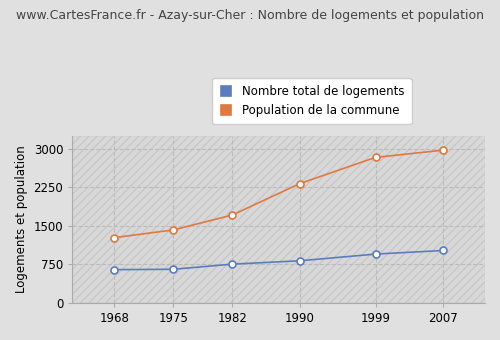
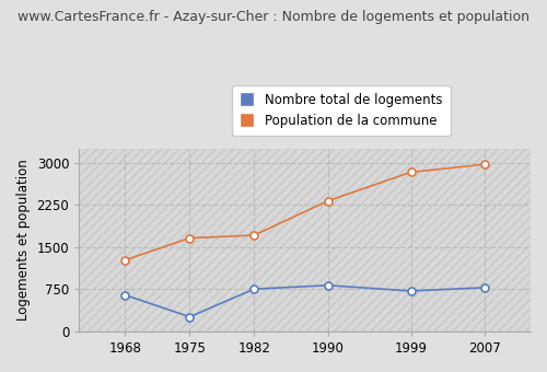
Nombre total de logements/1975: 660 -> 260
Population de la commune/1975: 1420 -> 1660
Nombre total de logements/1999: 950 -> 720
Nombre total de logements/2007: 1020 -> 780
